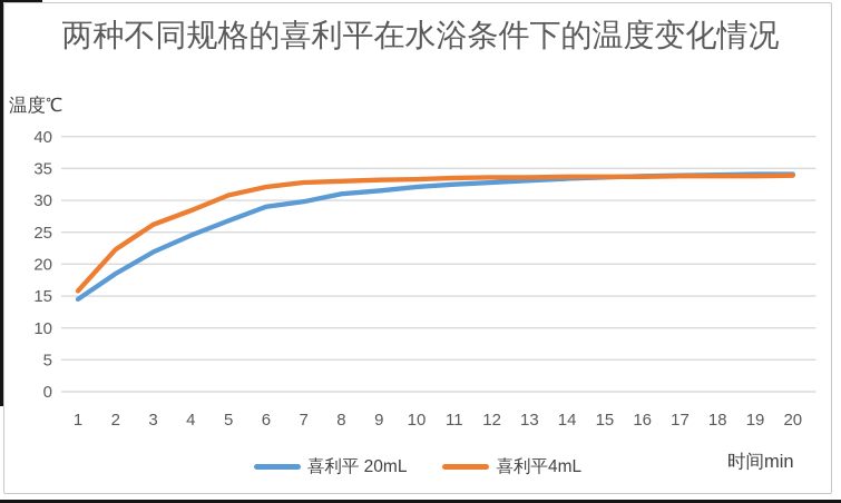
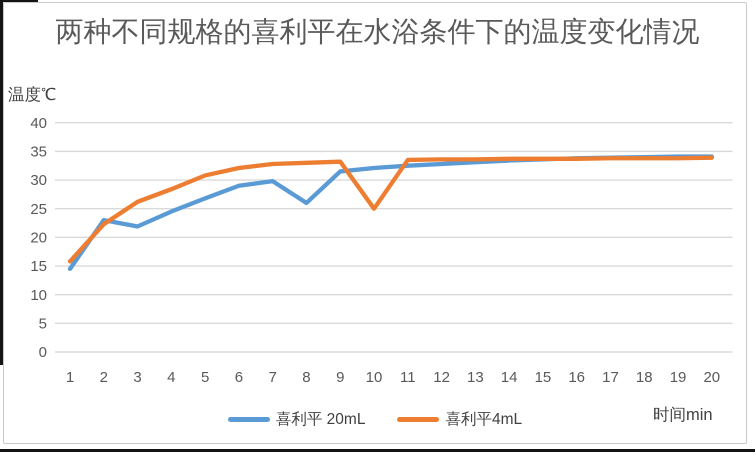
喜利平 20mL/2: 18 -> 23
喜利平 20mL/8: 31 -> 26
喜利平4mL/10: 33 -> 25
